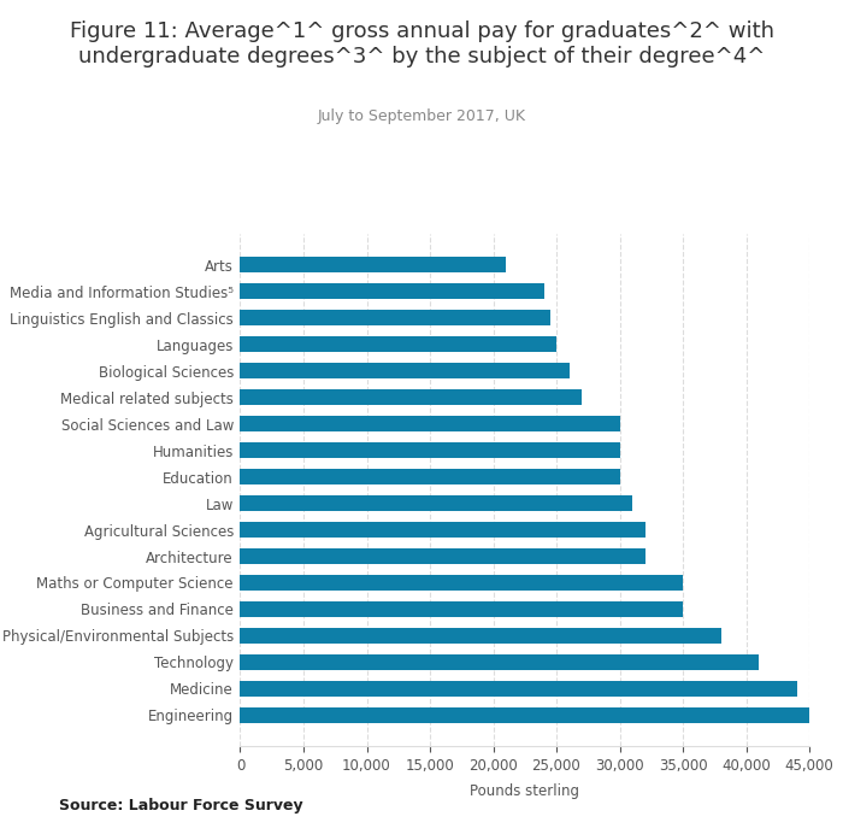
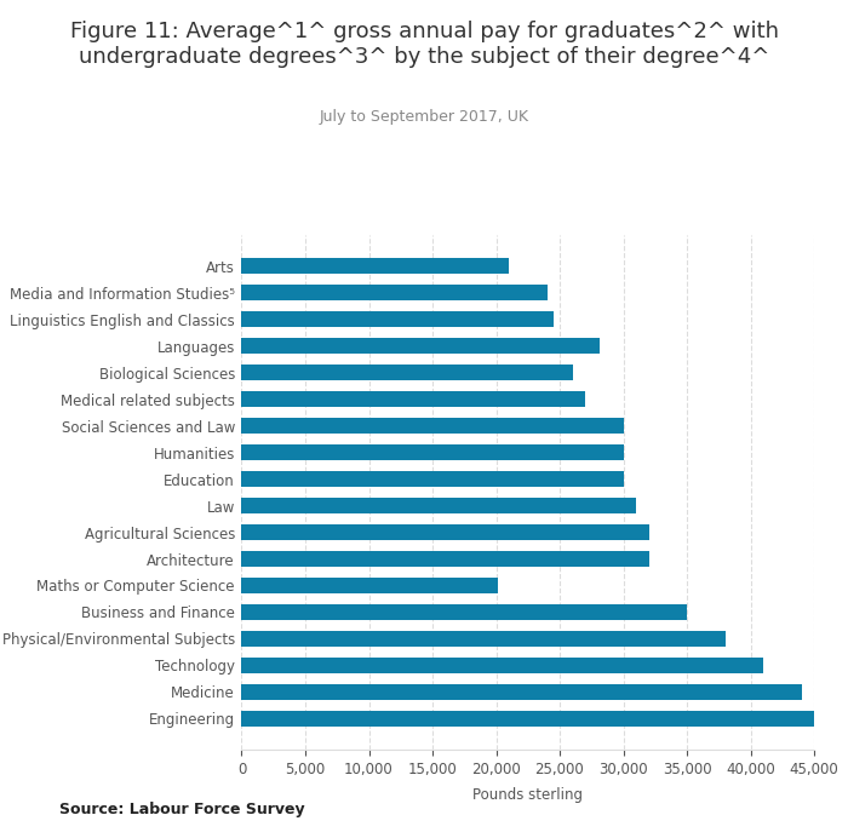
Languages: 25,000 -> 28,100
Maths or Computer Science: 35,000 -> 20,100
